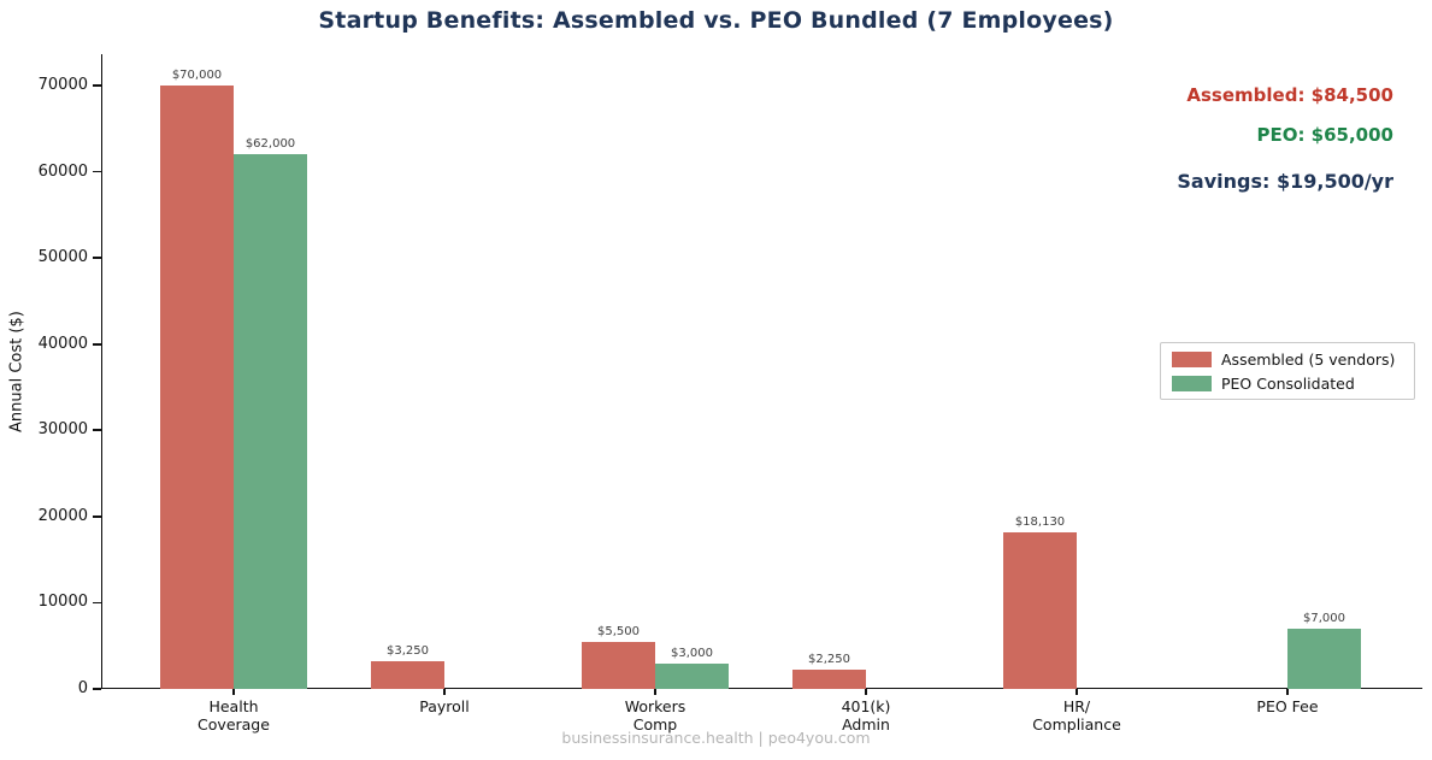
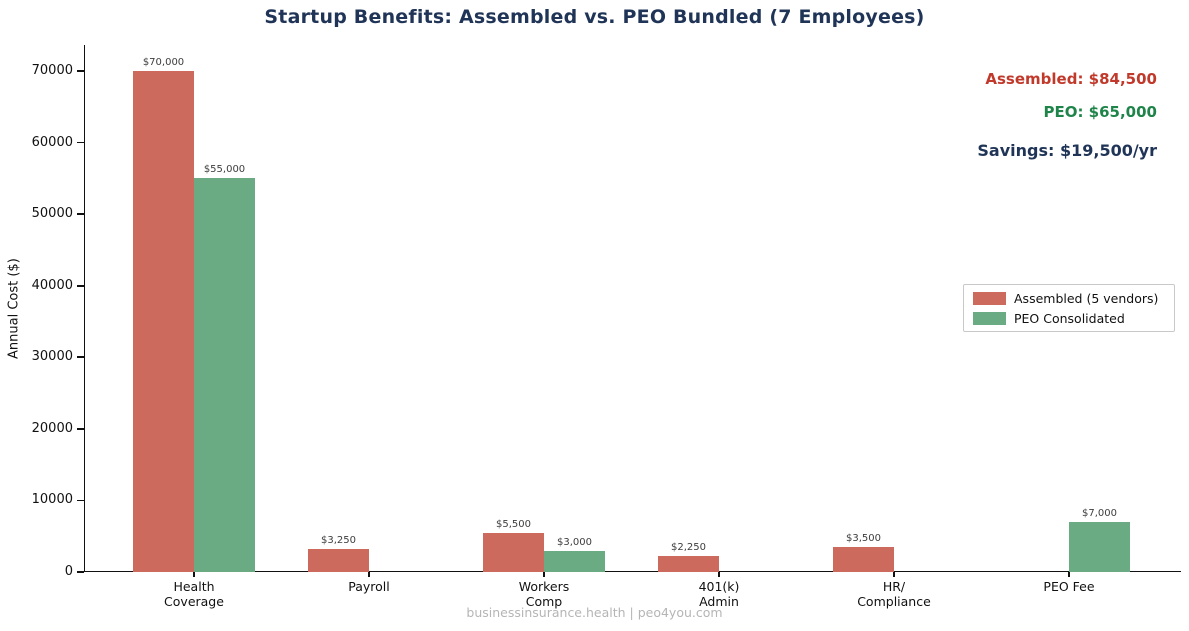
PEO Consolidated/Health Coverage: $62,000 -> $55,000
Assembled (5 vendors)/HR/ Compliance: $18,130 -> $3,500
